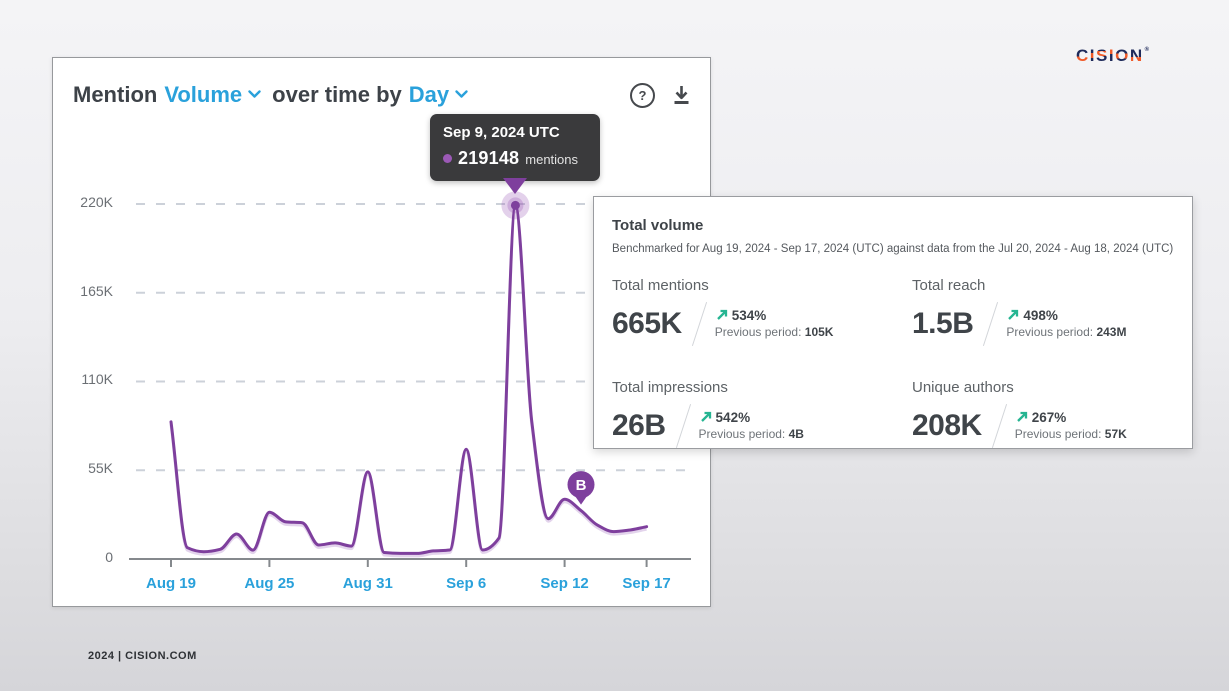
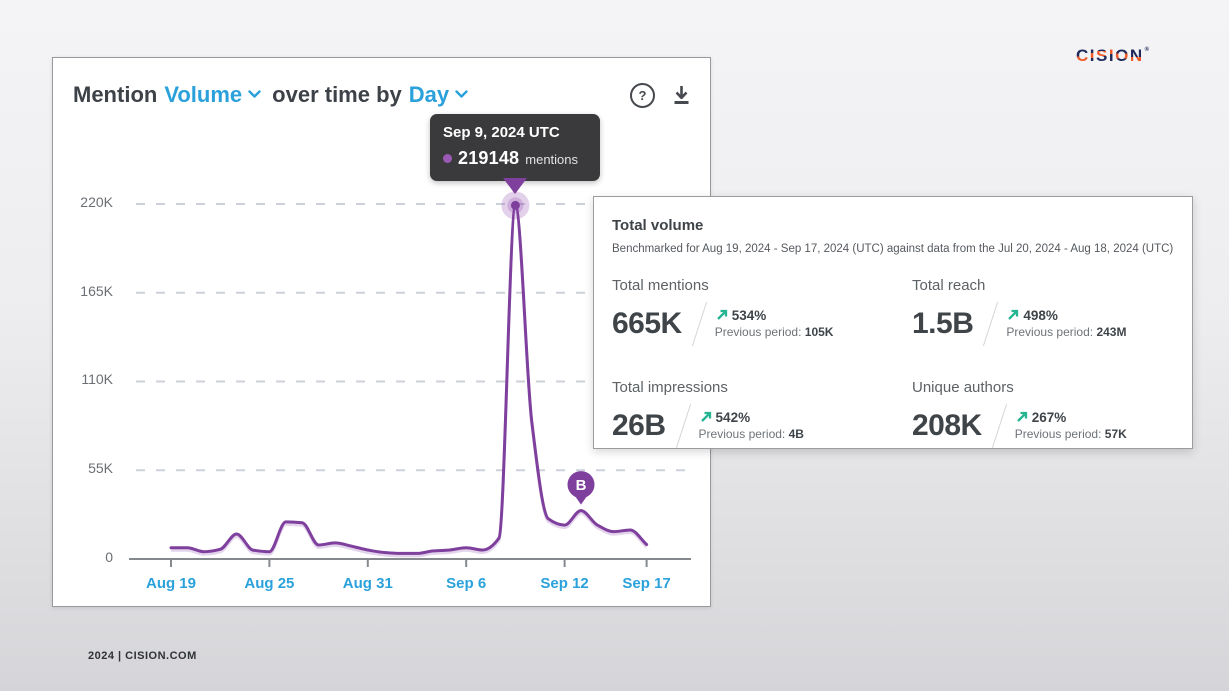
Aug 19: 85K -> 7K
Aug 25: 29K -> 4K
Aug 31: 54K -> 6K
Sep 6: 68K -> 7K
Sep 12: 37K -> 21K
Sep 17: 20K -> 9K
